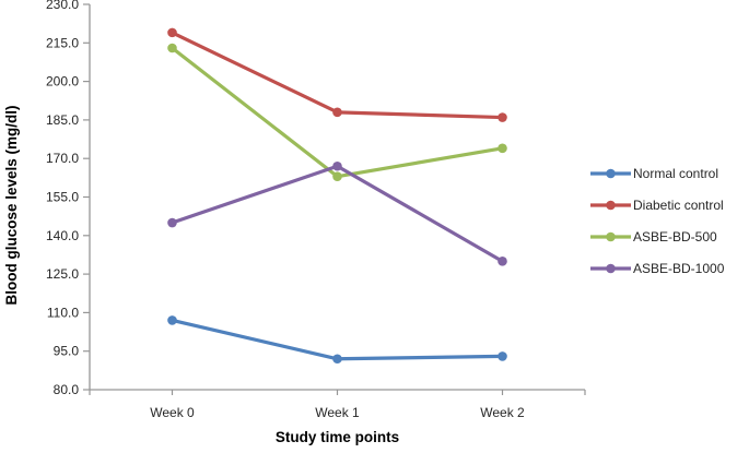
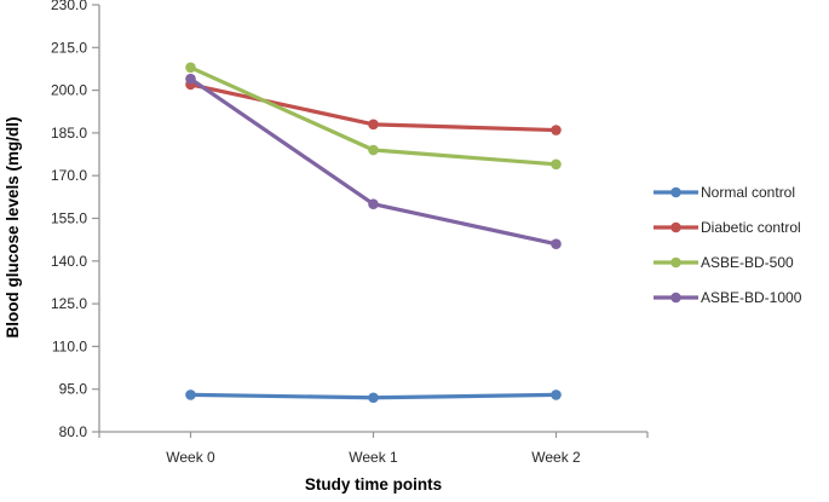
Normal control/Week 0: 107 -> 93
Diabetic control/Week 0: 219 -> 202
ASBE-BD-500/Week 0: 213 -> 208
ASBE-BD-1000/Week 0: 145 -> 204
ASBE-BD-500/Week 1: 163 -> 179
ASBE-BD-1000/Week 1: 167 -> 160
ASBE-BD-1000/Week 2: 130 -> 146
